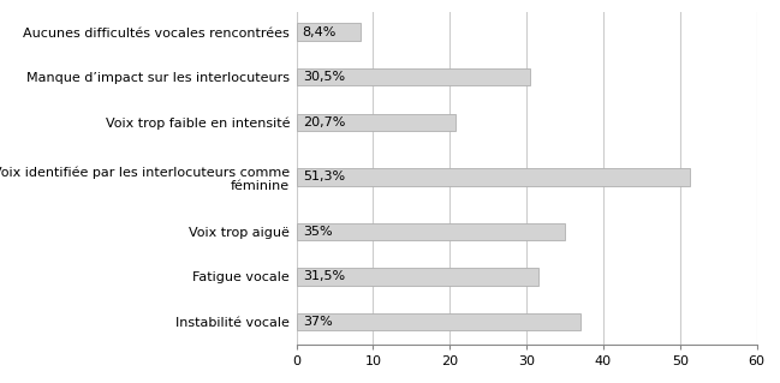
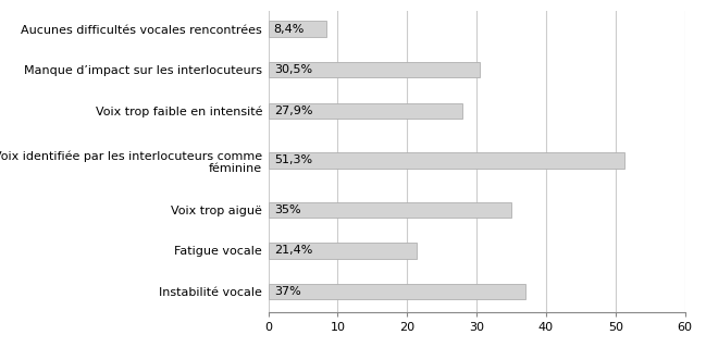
Voix trop faible en intensité: 20,7% -> 27,9%
Fatigue vocale: 31,5% -> 21,4%
